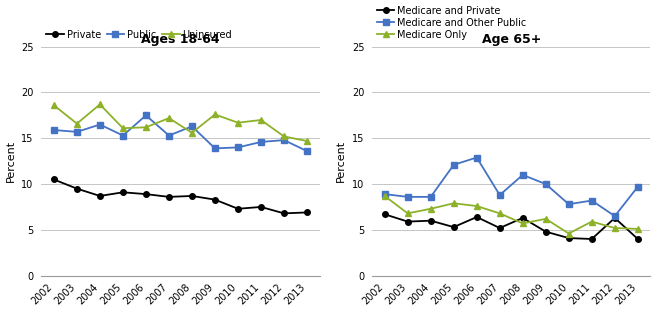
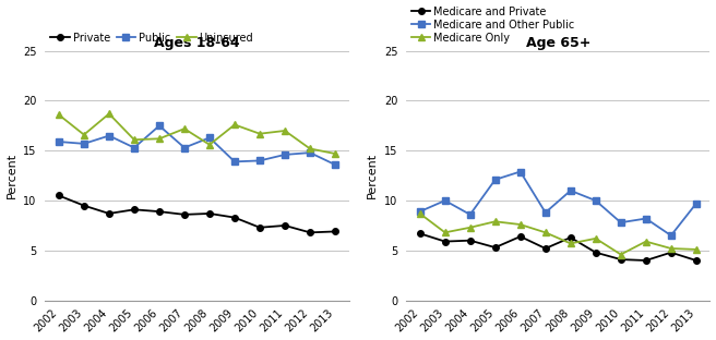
Age 65+/Medicare and Other Public/2003: 8.6 -> 10.0
Age 65+/Medicare and Private/2012: 6.3 -> 4.8
